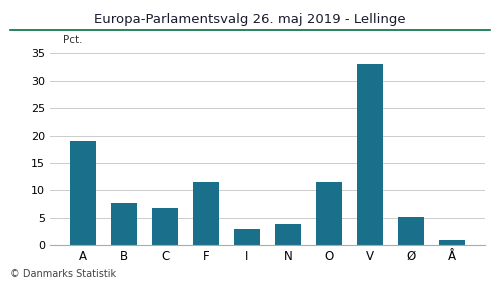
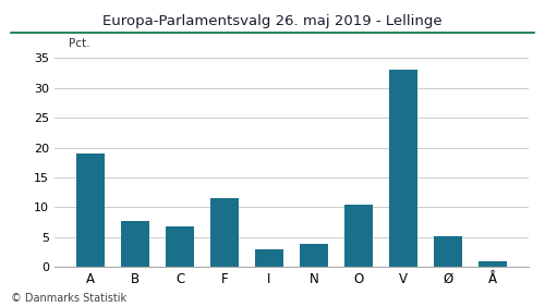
O: 11.6 -> 10.4
